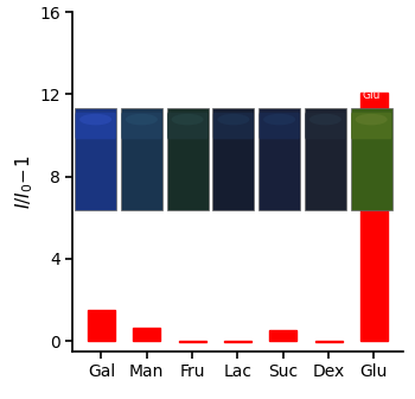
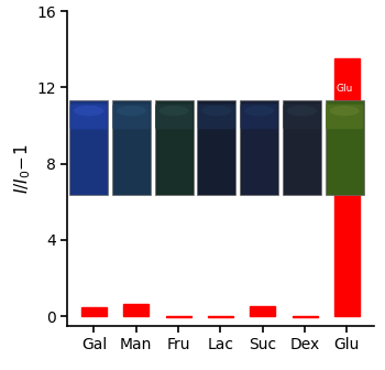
Gal: 1.5 -> 0.5
Glu: 12.1 -> 13.5
